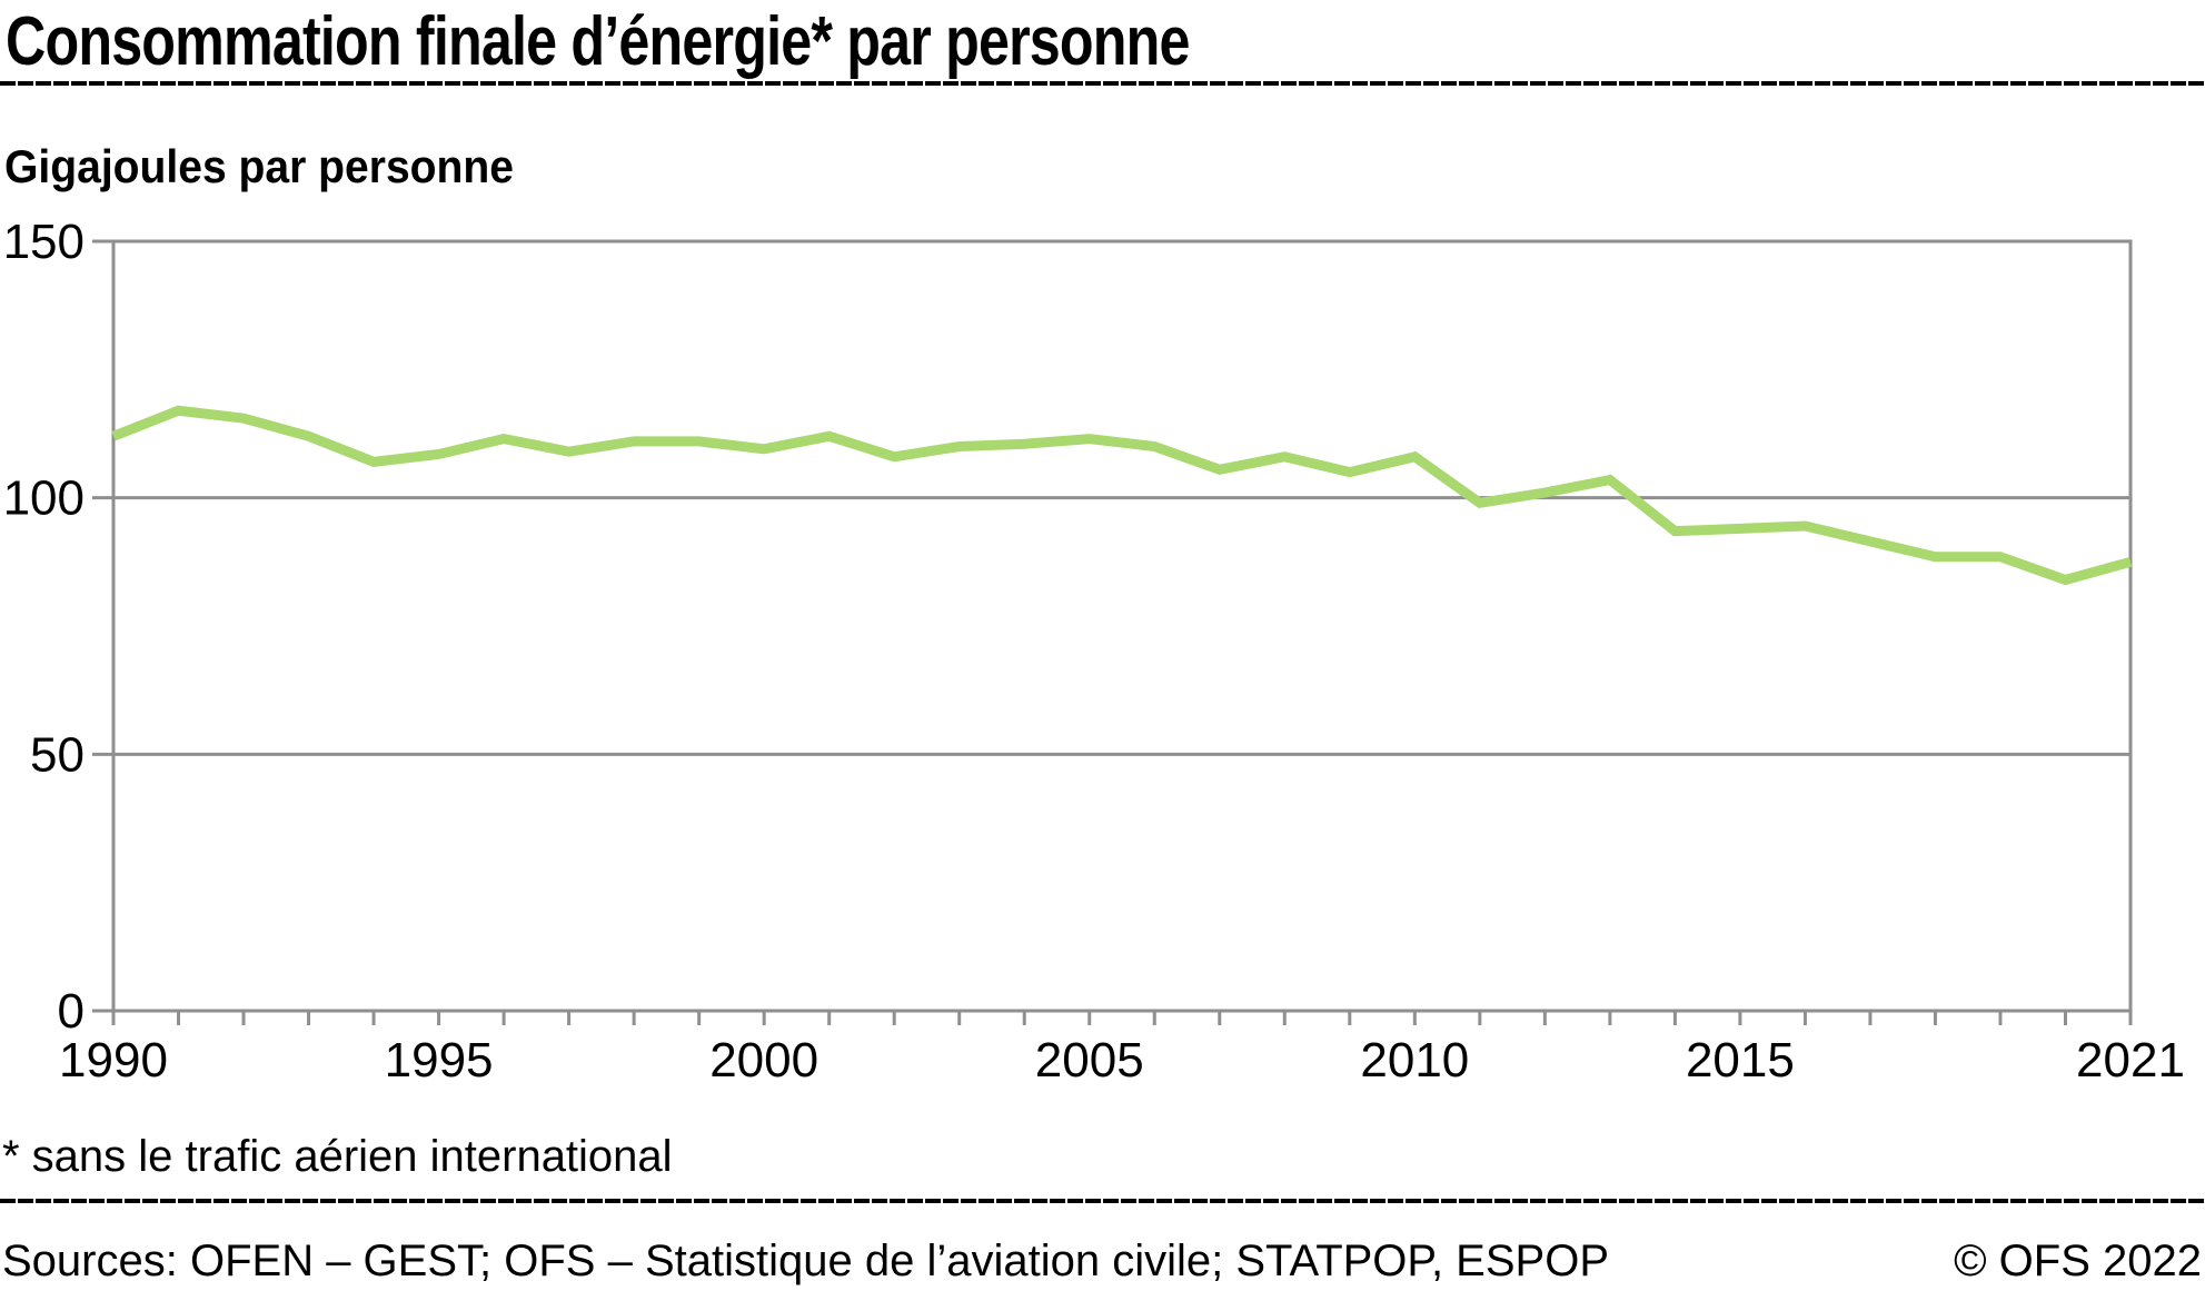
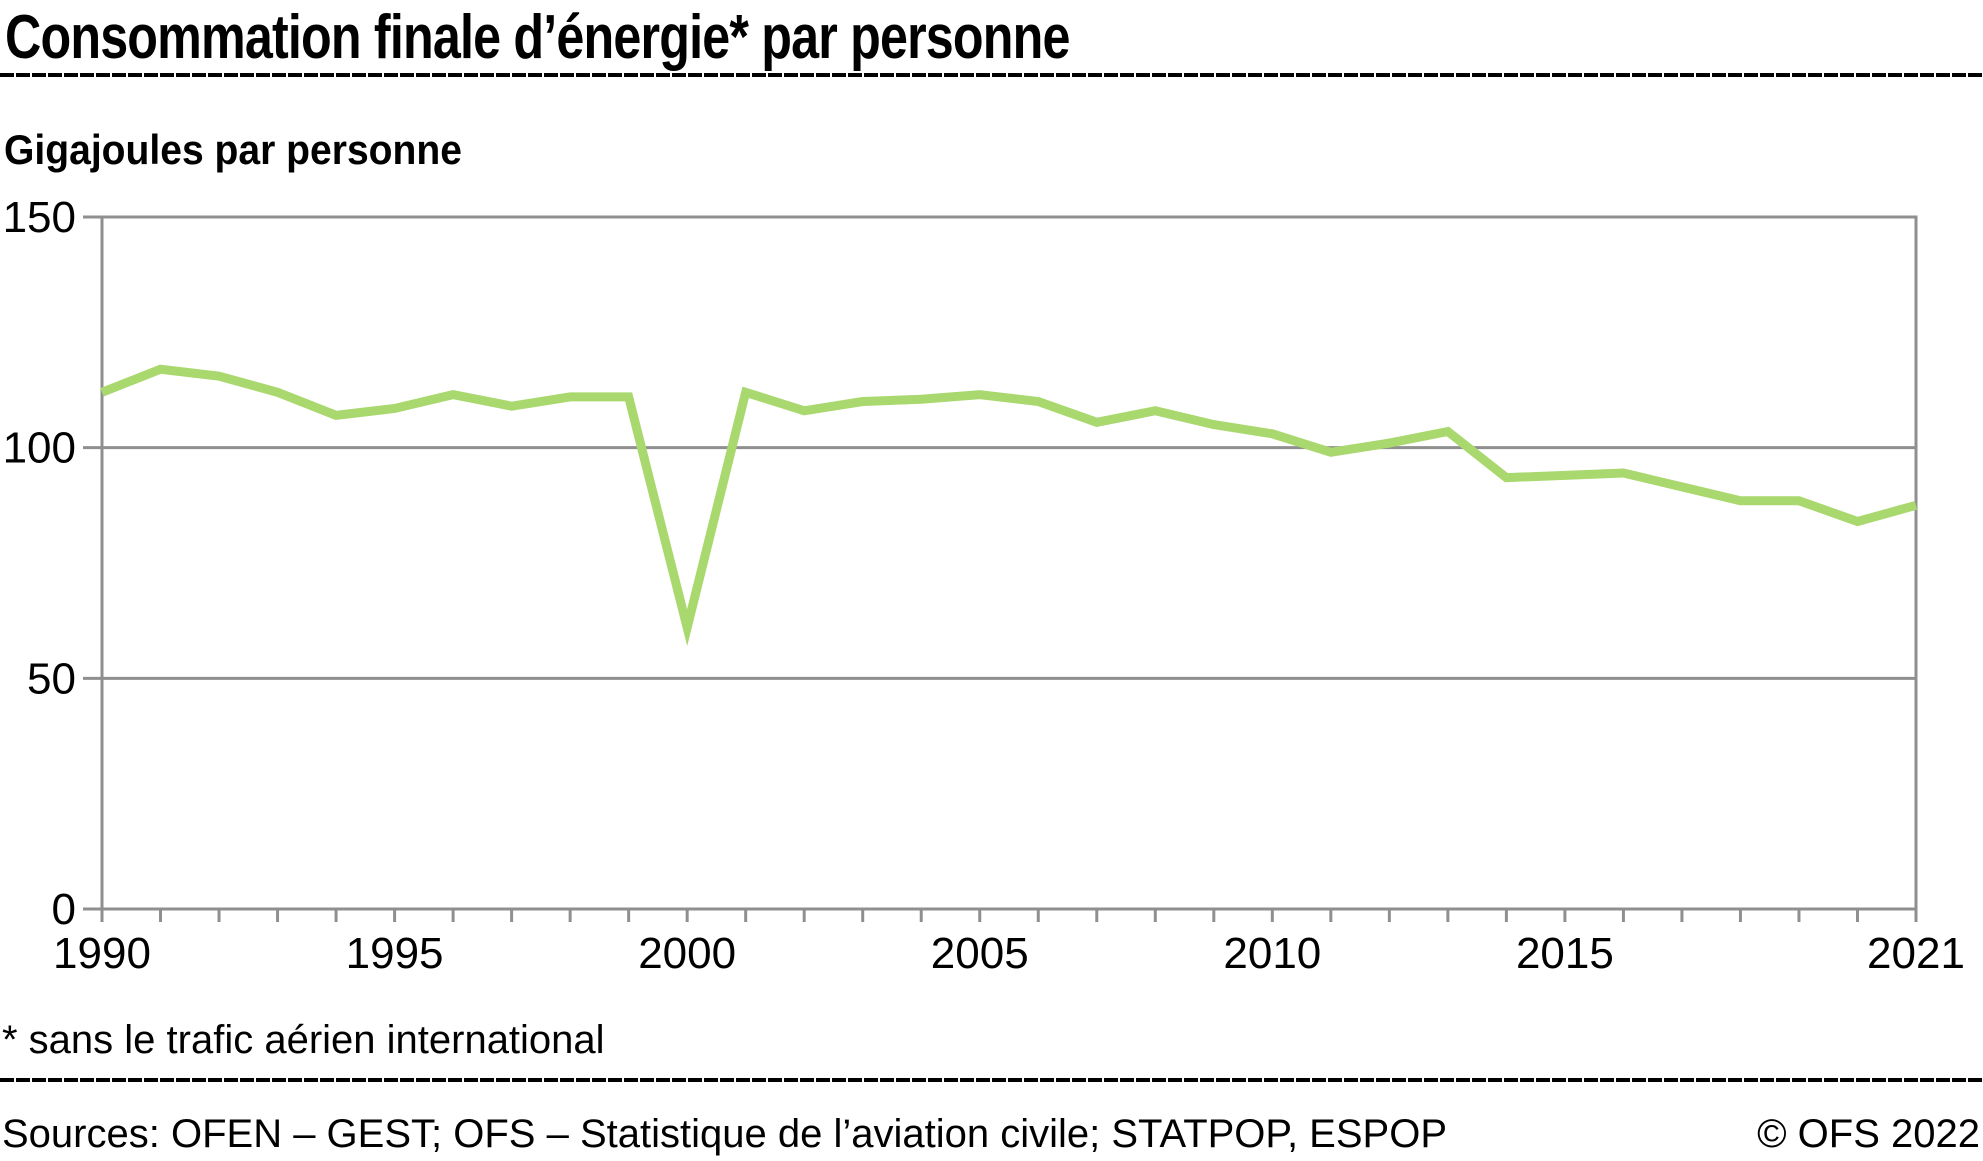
2000: 110 -> 61
2010: 108 -> 103
